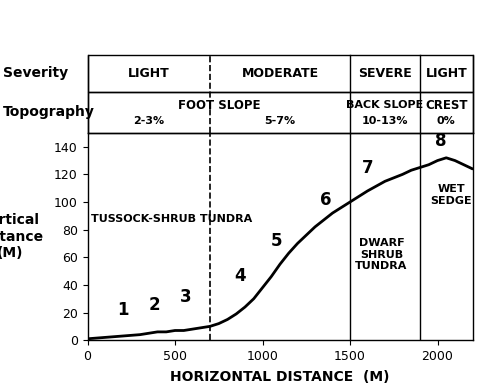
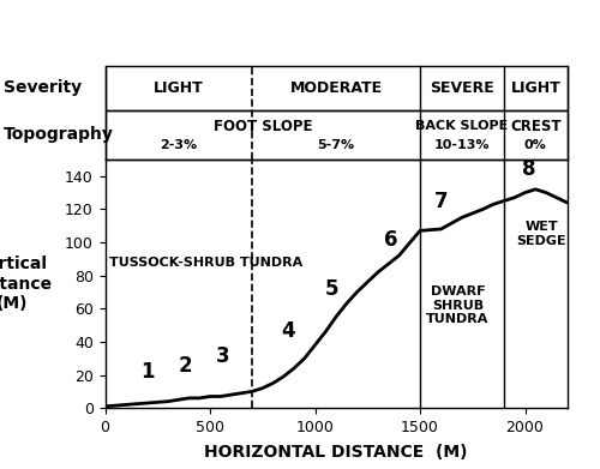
1500: 100 -> 107
